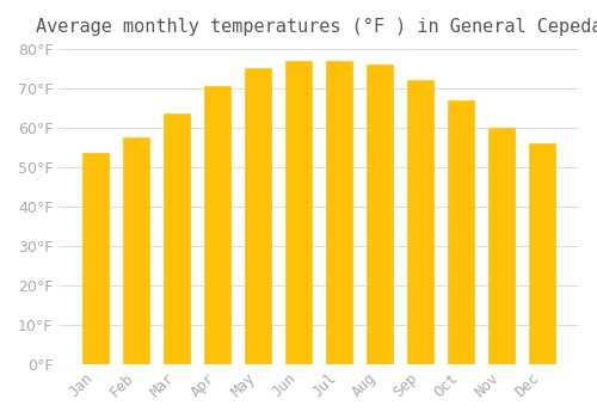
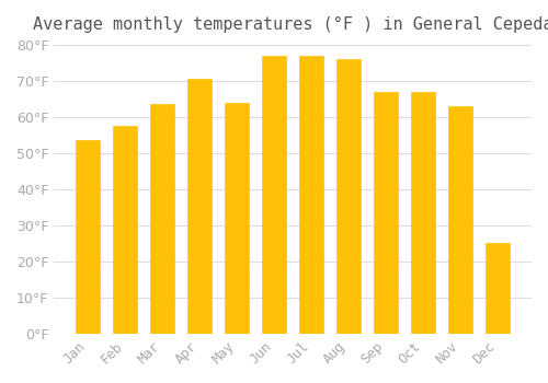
May: 75.0°F -> 64.0°F
Sep: 72.0°F -> 67.0°F
Nov: 60.0°F -> 63.0°F
Dec: 56.0°F -> 25.0°F
